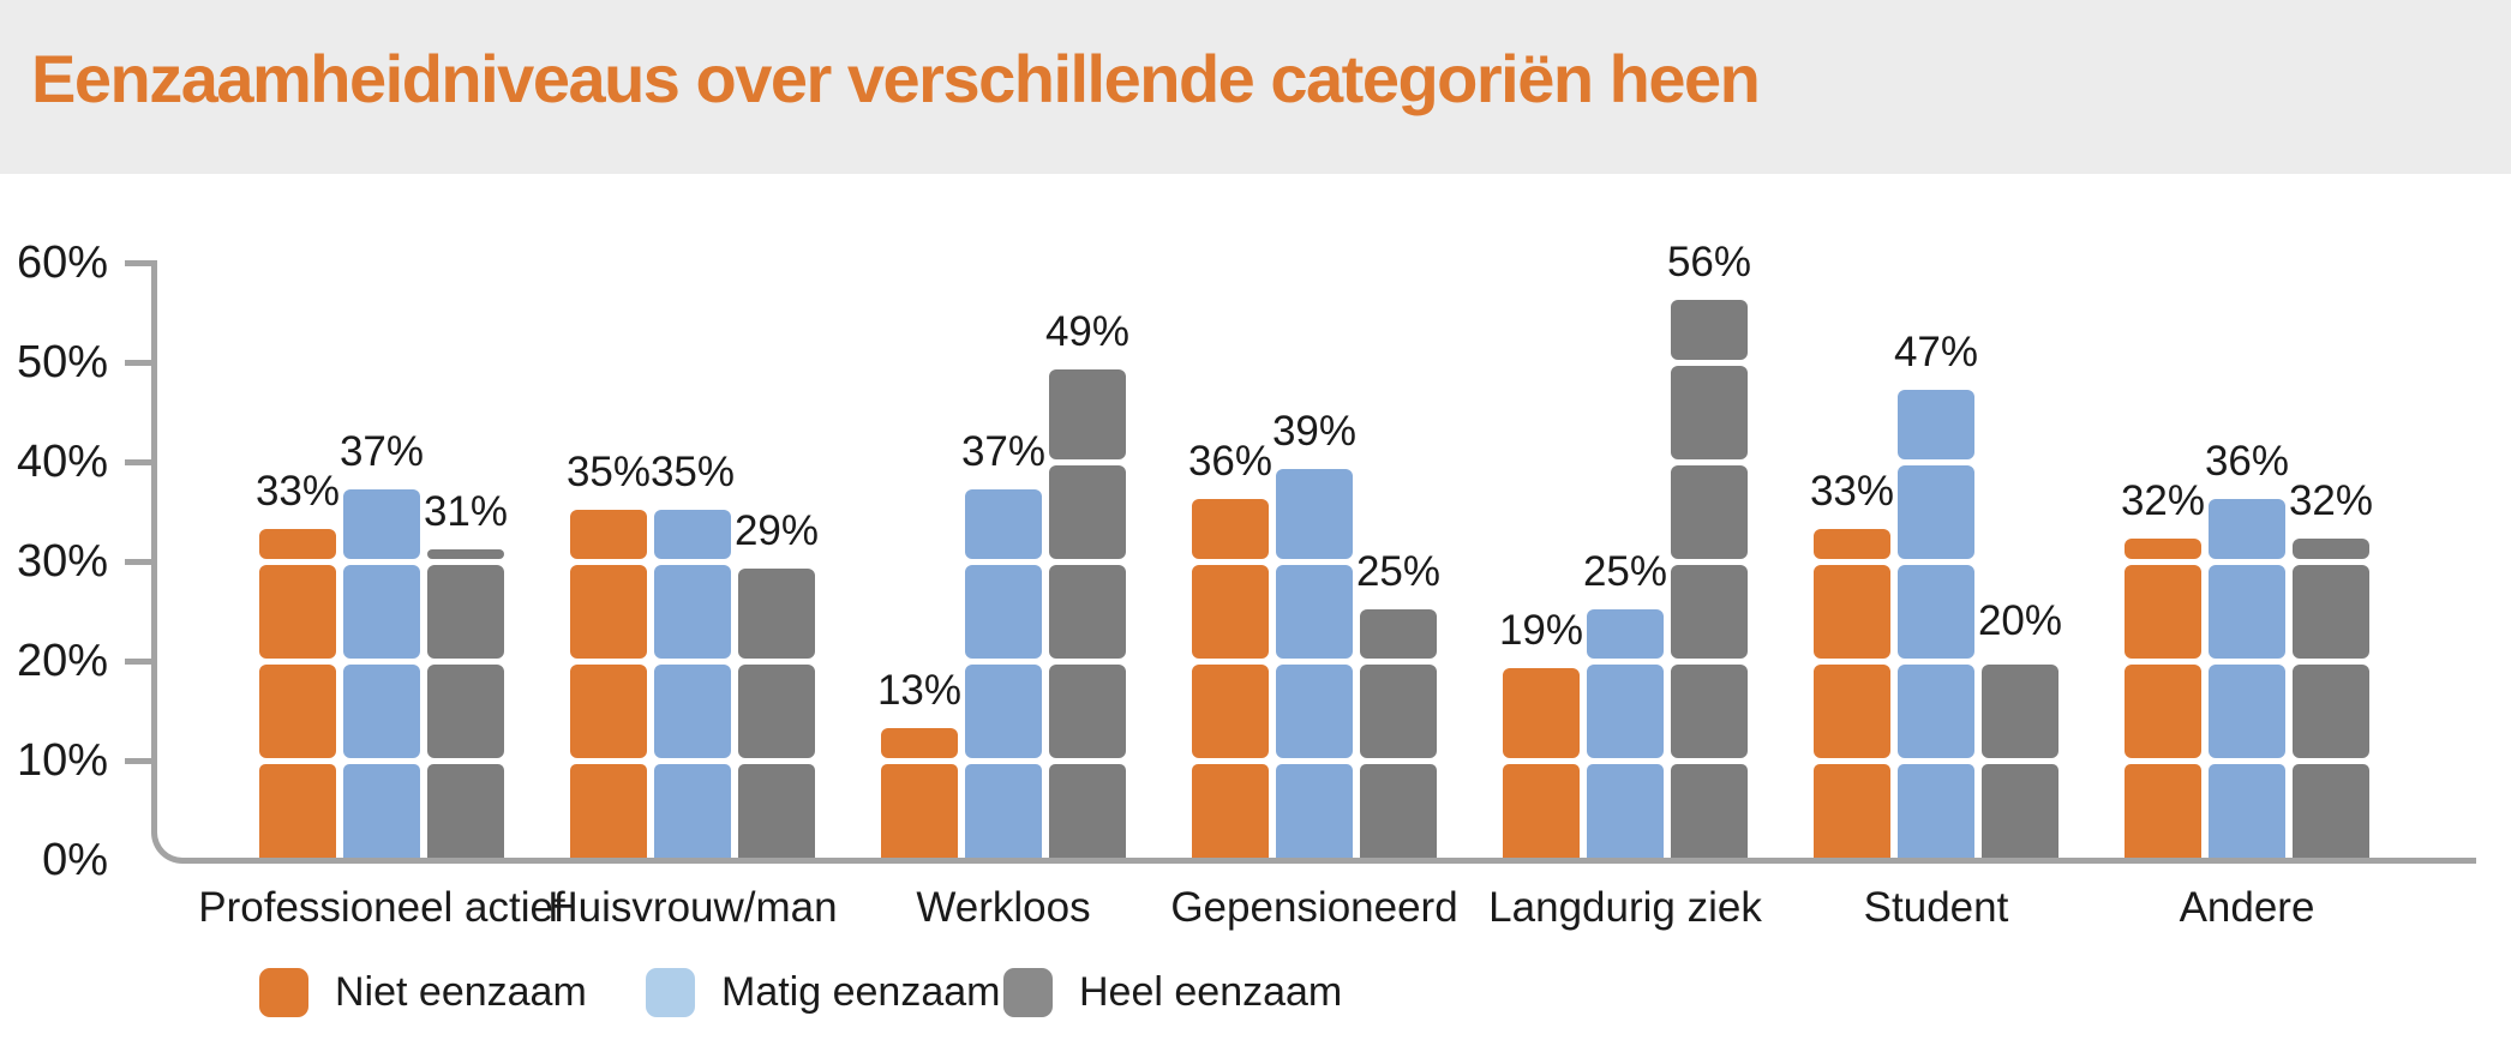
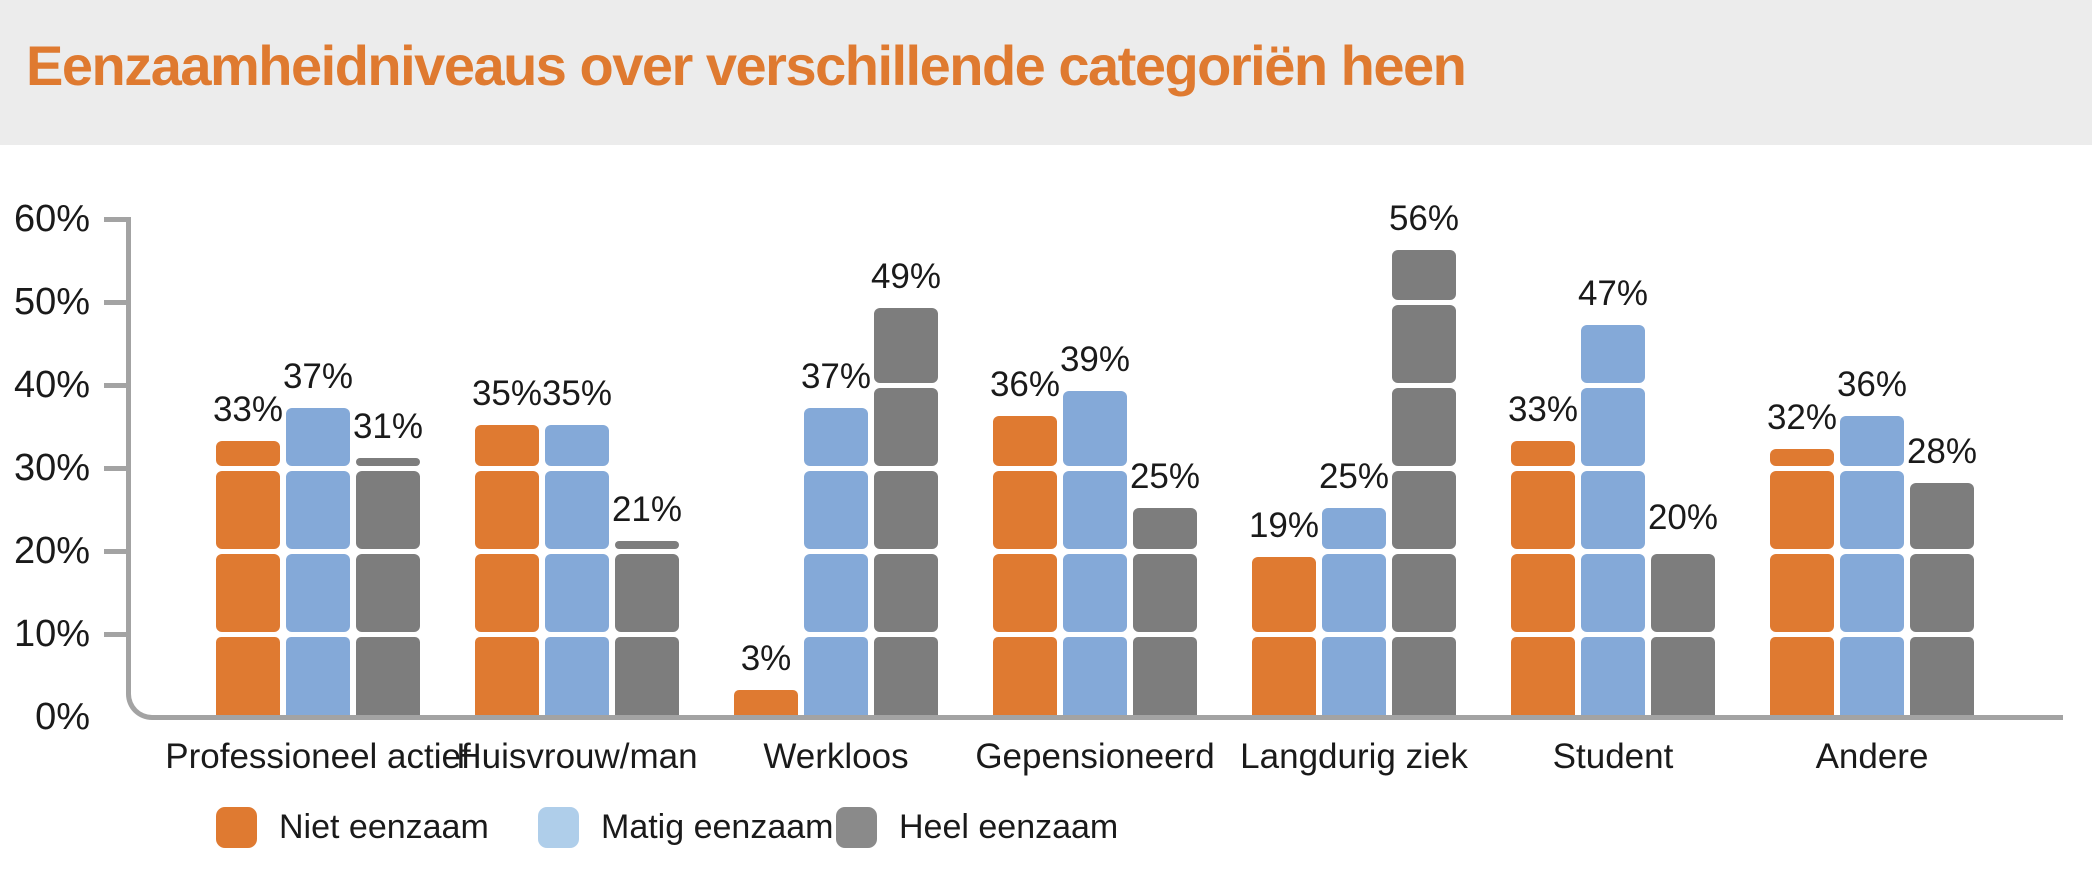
Heel eenzaam/Huisvrouw/man: 29% -> 21%
Niet eenzaam/Werkloos: 13% -> 3%
Heel eenzaam/Andere: 32% -> 28%
